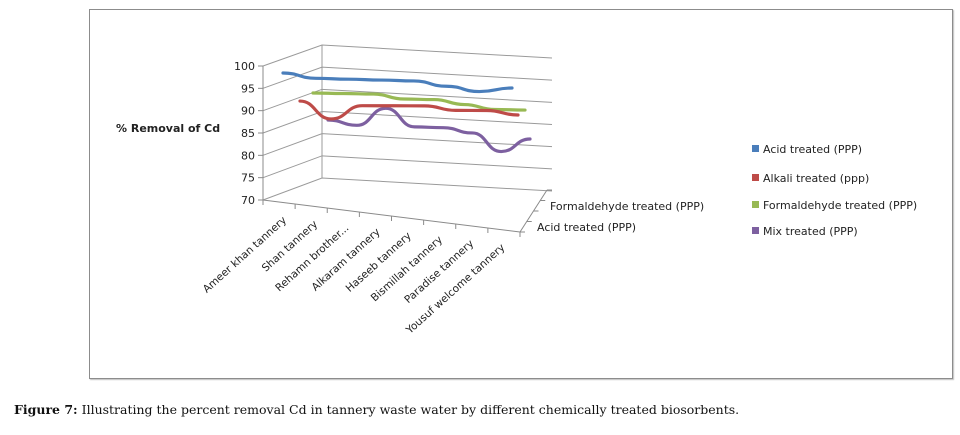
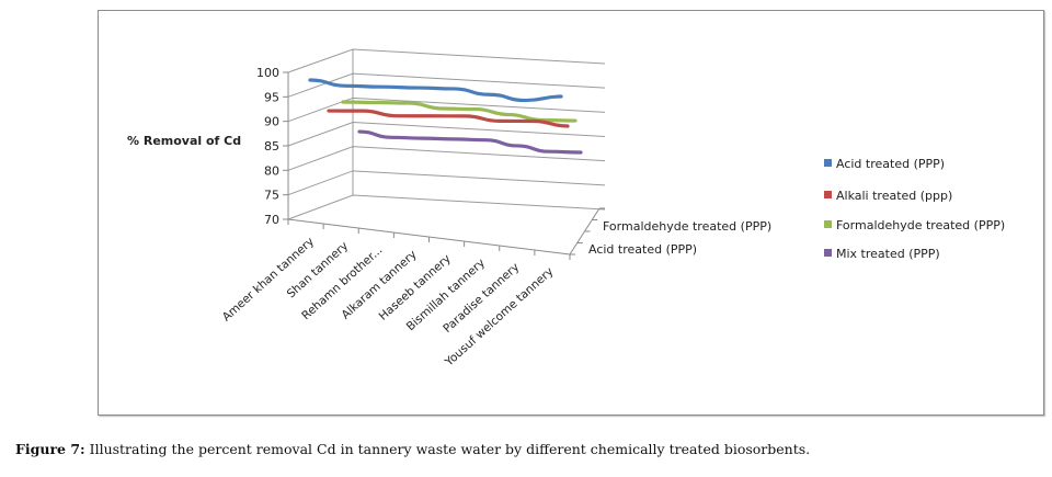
Alkali treated (ppp)/Shan tannery: 87 -> 91
Mix treated (PPP)/Rehamn brother...: 90 -> 86
Mix treated (PPP)/Paradise tannery: 81 -> 84
